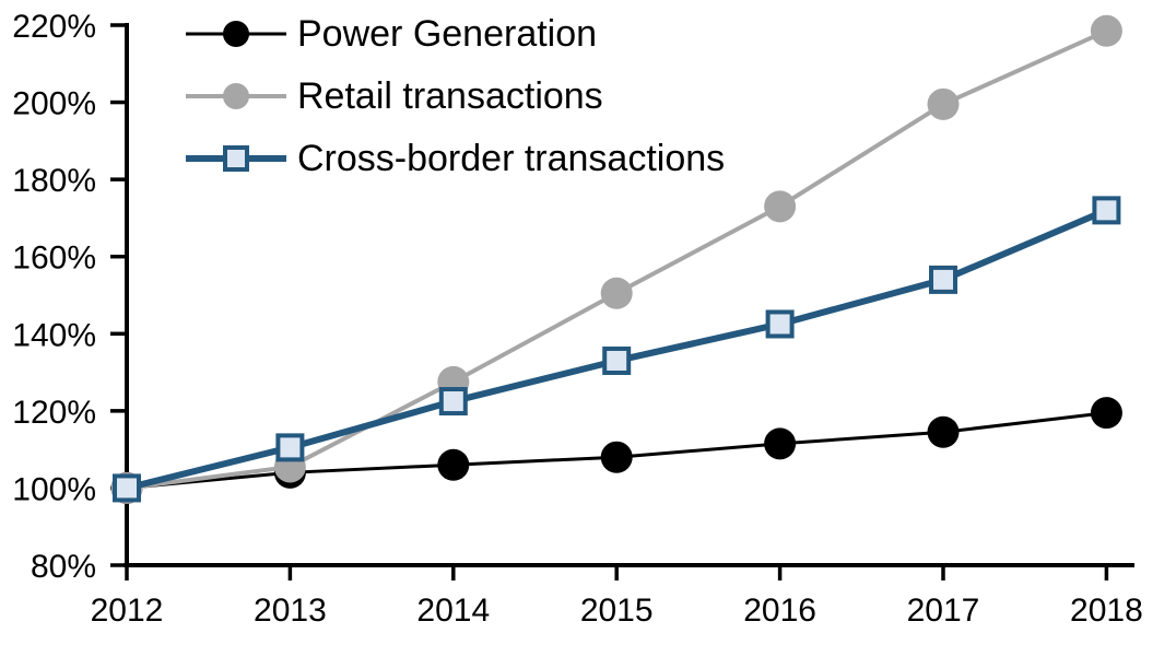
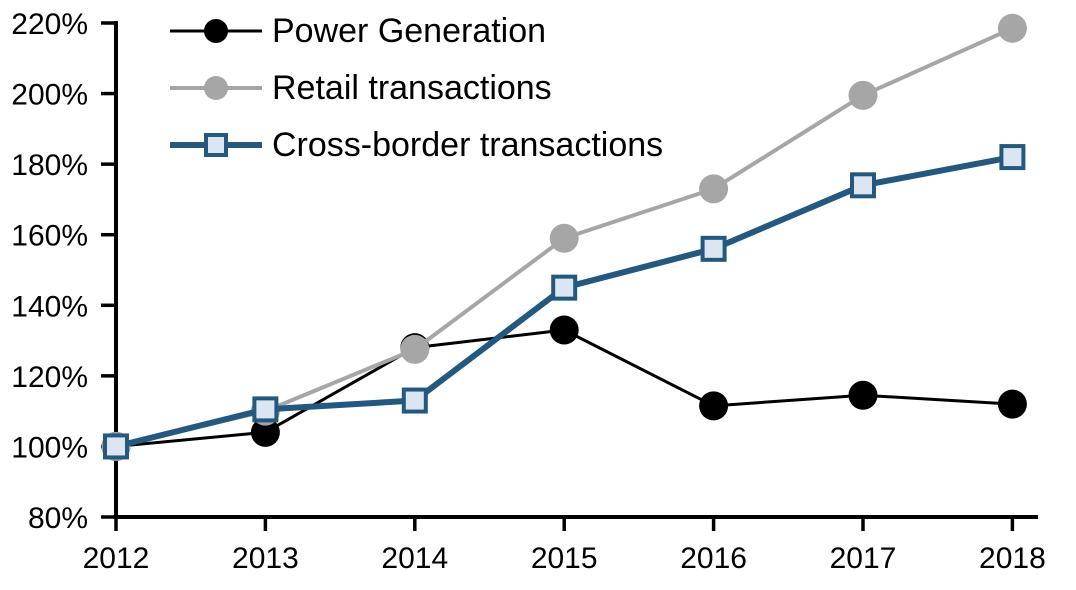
Retail transactions/2013: 106% -> 110%
Power Generation/2014: 106% -> 128%
Cross-border transactions/2014: 122% -> 113%
Power Generation/2015: 108% -> 133%
Retail transactions/2015: 150% -> 159%
Cross-border transactions/2015: 133% -> 145%
Cross-border transactions/2016: 142% -> 156%
Cross-border transactions/2017: 154% -> 174%
Power Generation/2018: 120% -> 112%
Cross-border transactions/2018: 172% -> 182%
